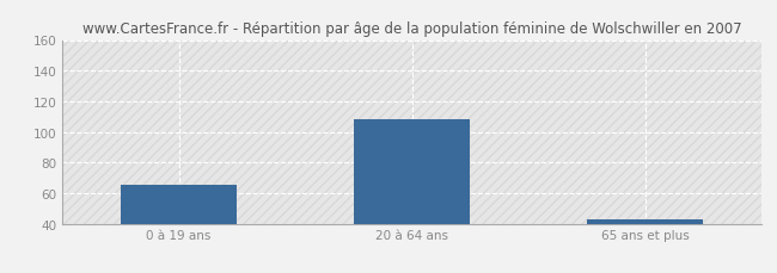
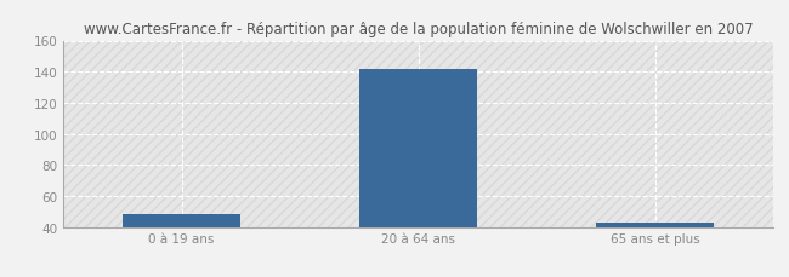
0 à 19 ans: 65 -> 48
20 à 64 ans: 108 -> 142
